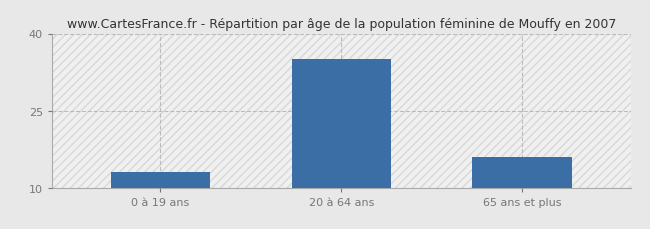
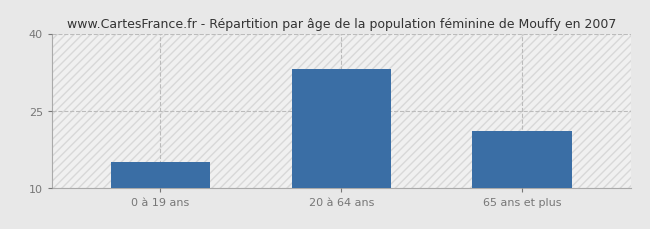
0 à 19 ans: 13 -> 15
20 à 64 ans: 35 -> 33
65 ans et plus: 16 -> 21
